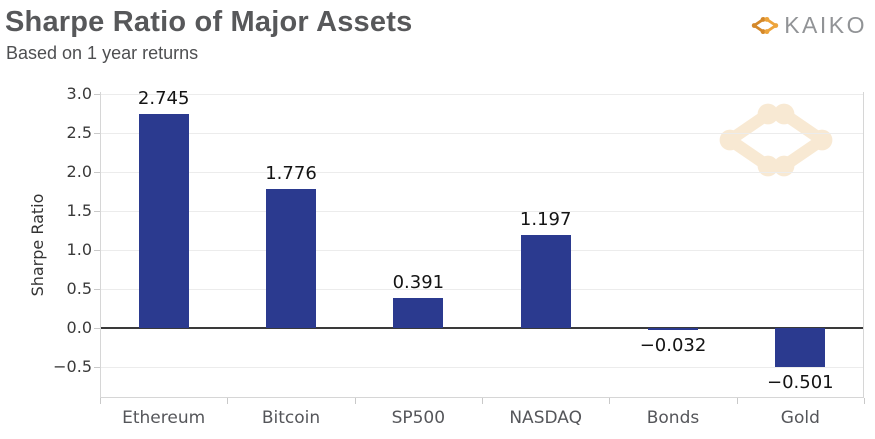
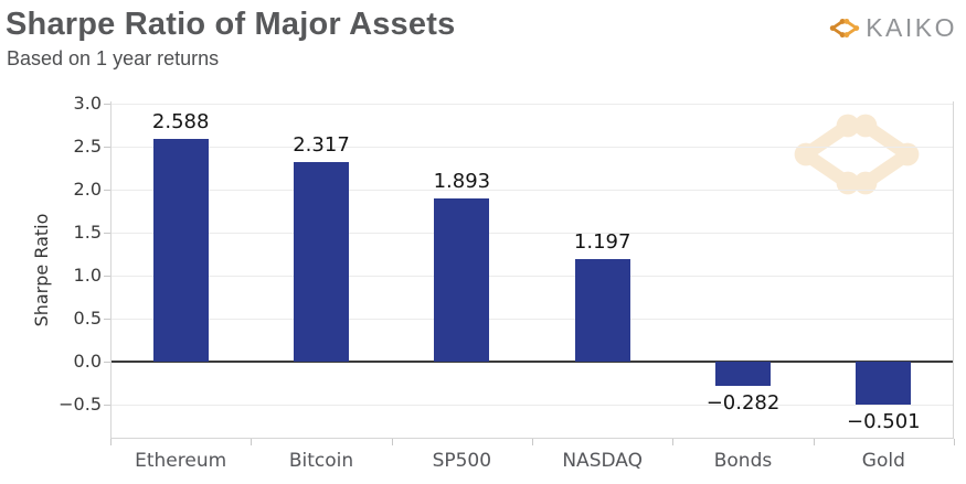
Ethereum: 2.745 -> 2.588
Bitcoin: 1.776 -> 2.317
SP500: 0.391 -> 1.893
Bonds: −0.032 -> −0.282
